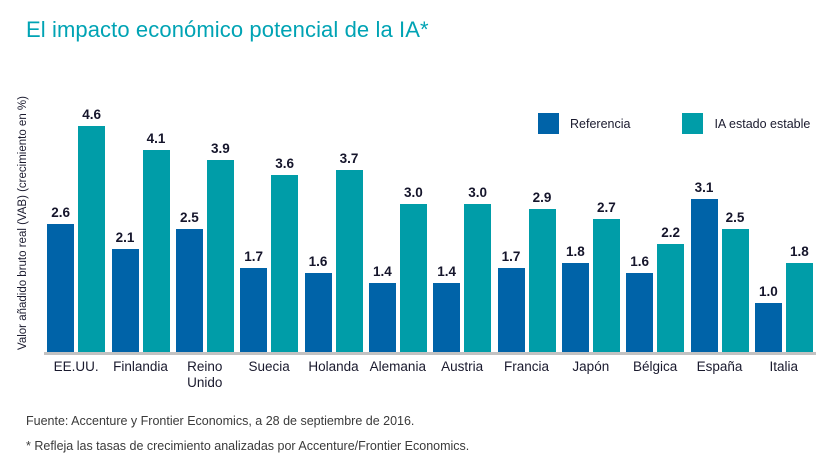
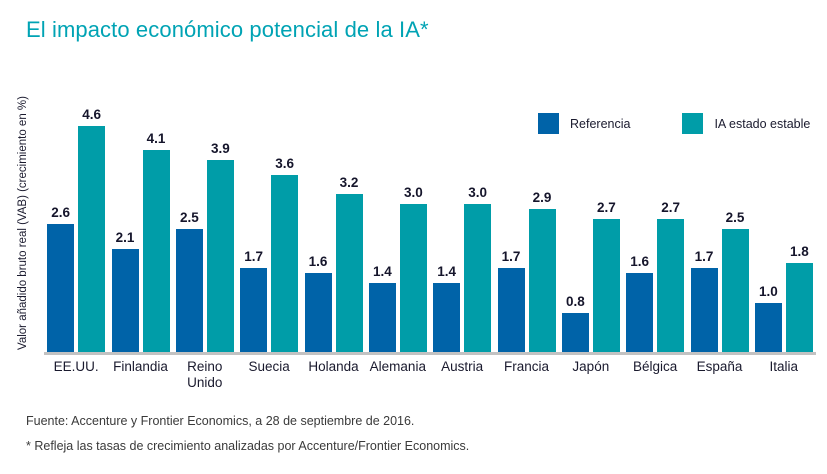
IA estado estable/Holanda: 3.7 -> 3.2
Referencia/Japón: 1.8 -> 0.8
IA estado estable/Bélgica: 2.2 -> 2.7
Referencia/España: 3.1 -> 1.7
